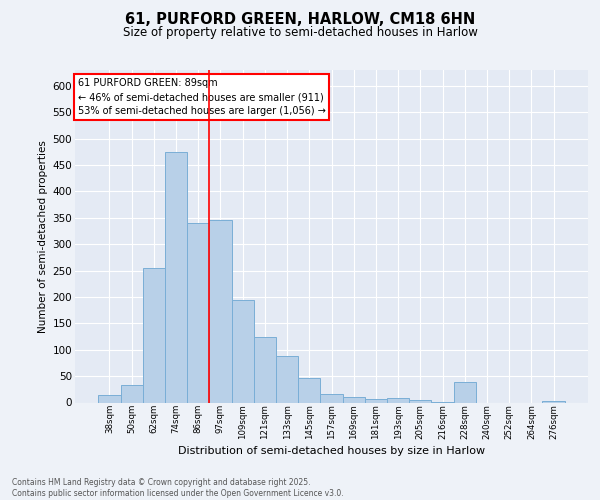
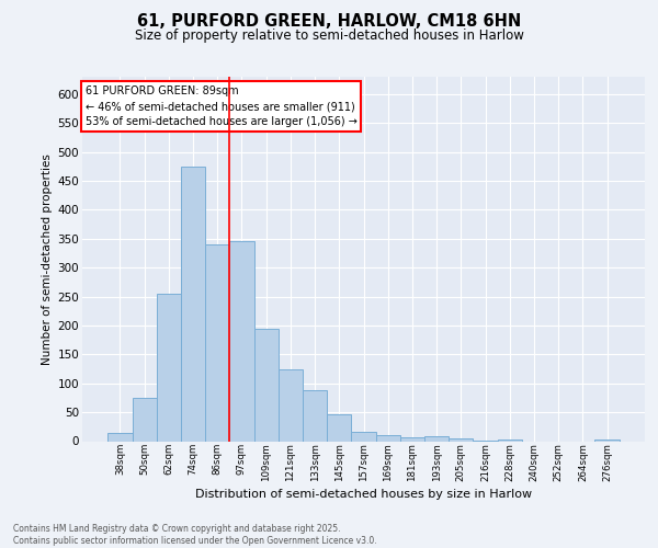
50sqm: 34 -> 75
228sqm: 38 -> 3
